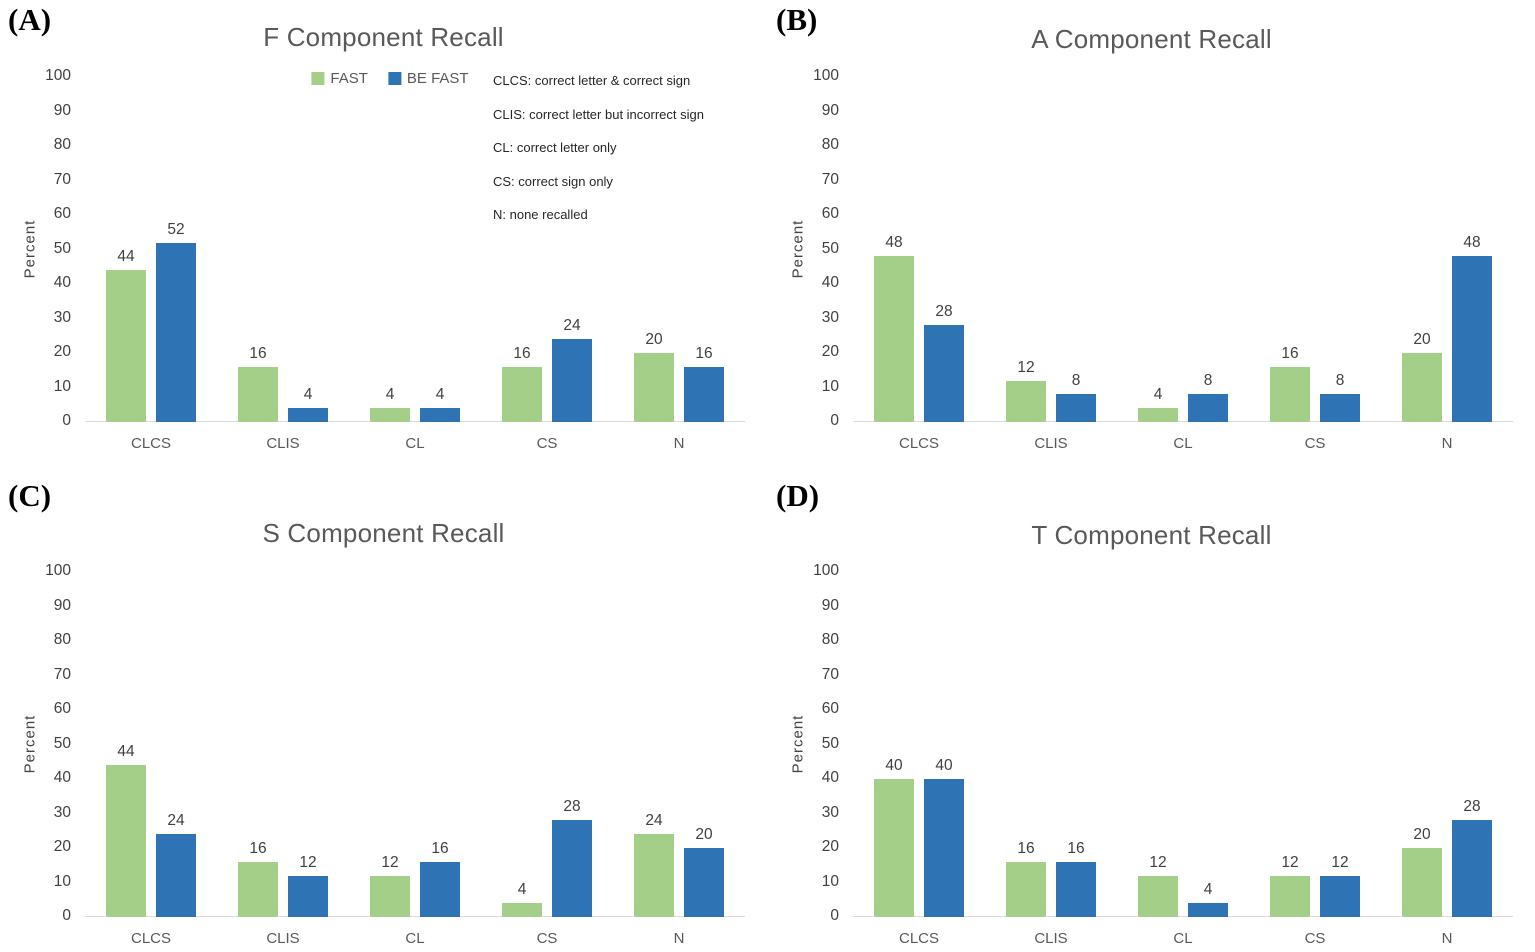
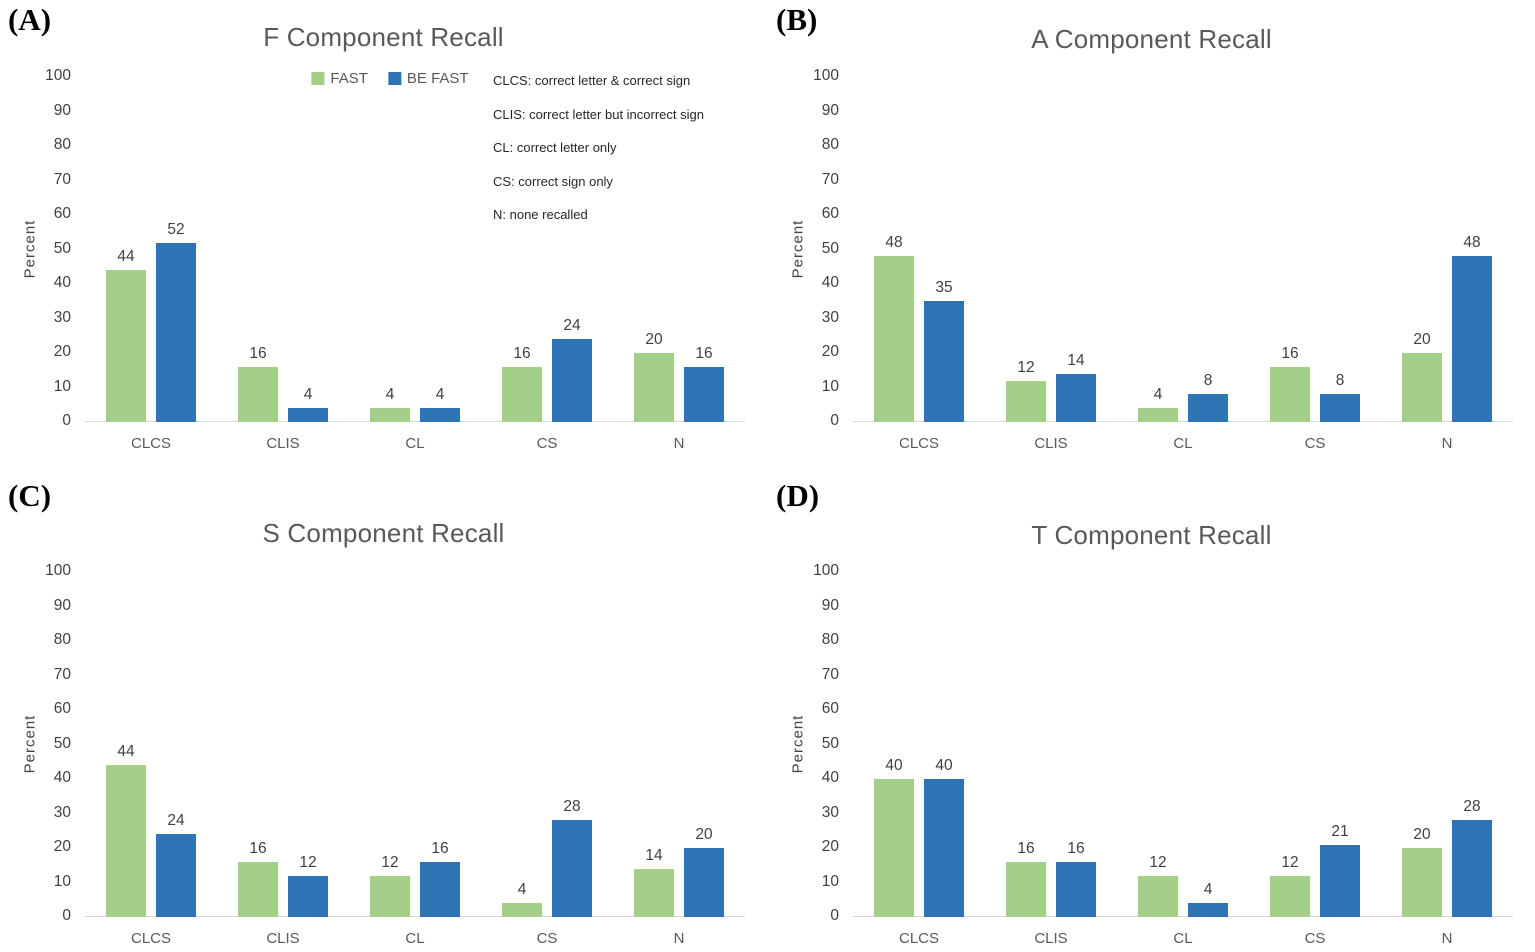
A Component Recall/BE FAST/CLCS: 28 -> 35
A Component Recall/BE FAST/CLIS: 8 -> 14
S Component Recall/FAST/N: 24 -> 14
T Component Recall/BE FAST/CS: 12 -> 21
